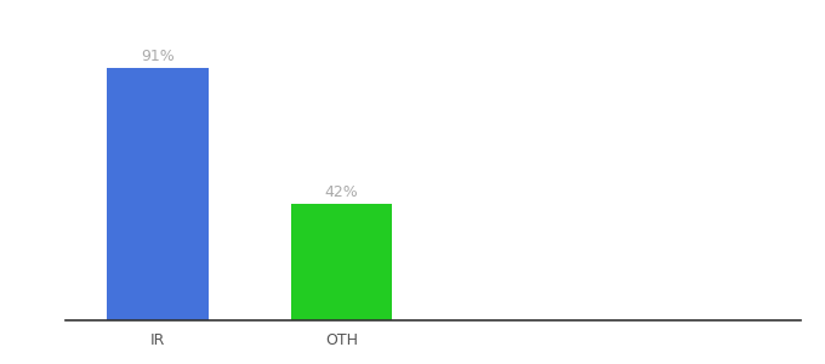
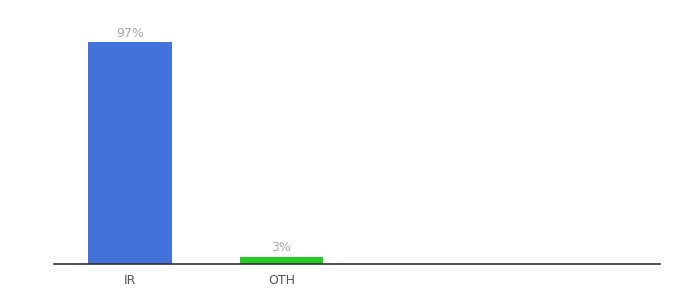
IR: 91% -> 97%
OTH: 42% -> 3%
